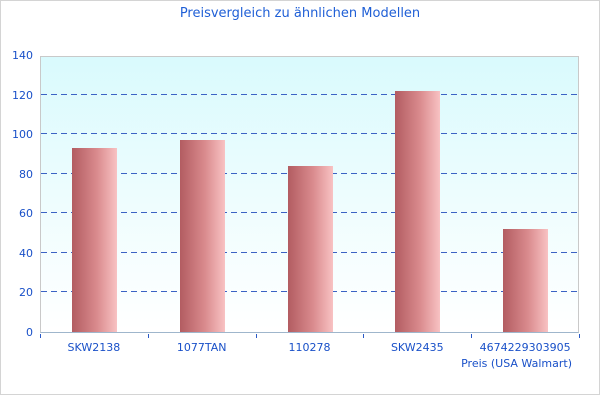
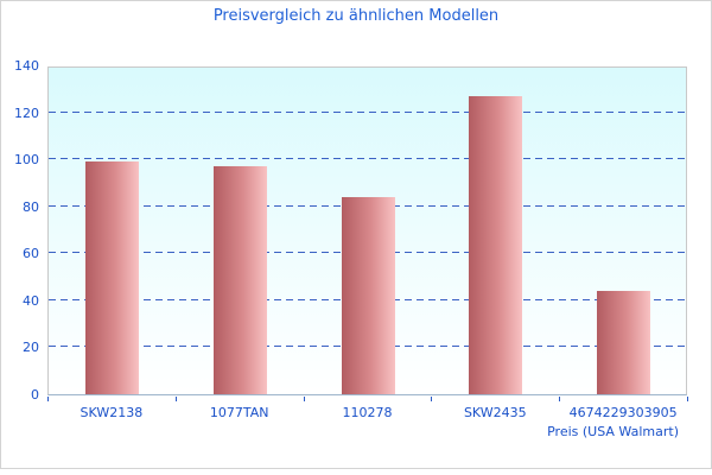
SKW2138: 93 -> 99
SKW2435: 122 -> 127
4674229303905: 52 -> 44
